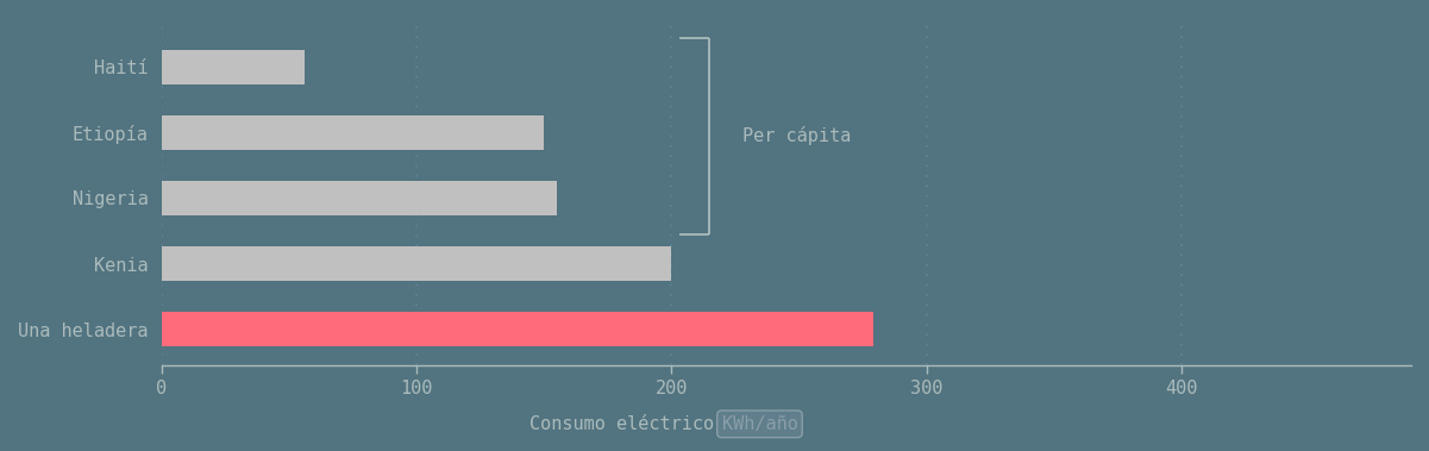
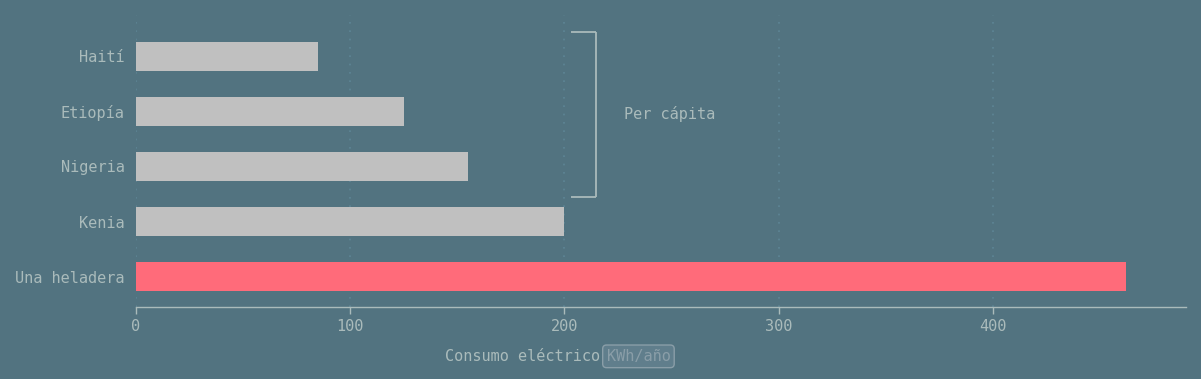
Haití: 56 -> 85
Etiopía: 150 -> 125
Una heladera: 279 -> 462
